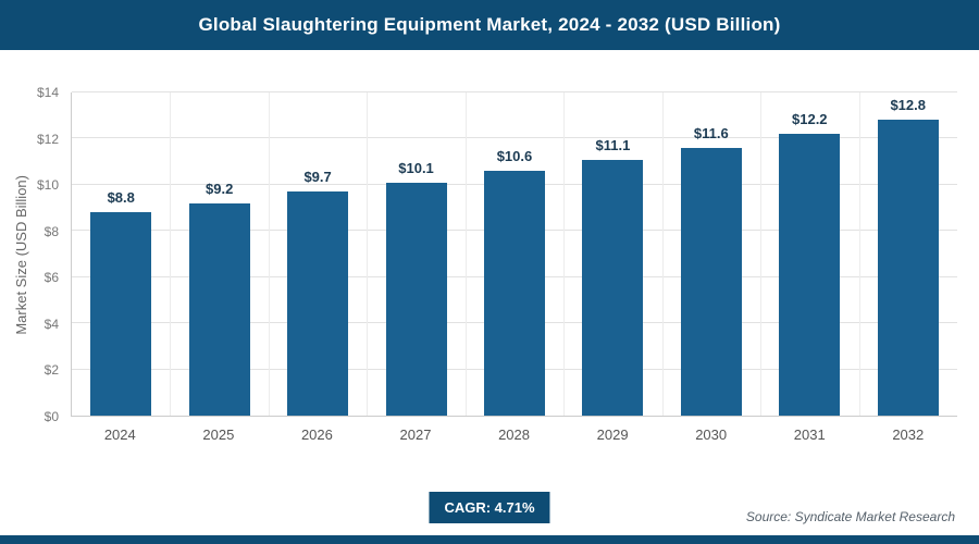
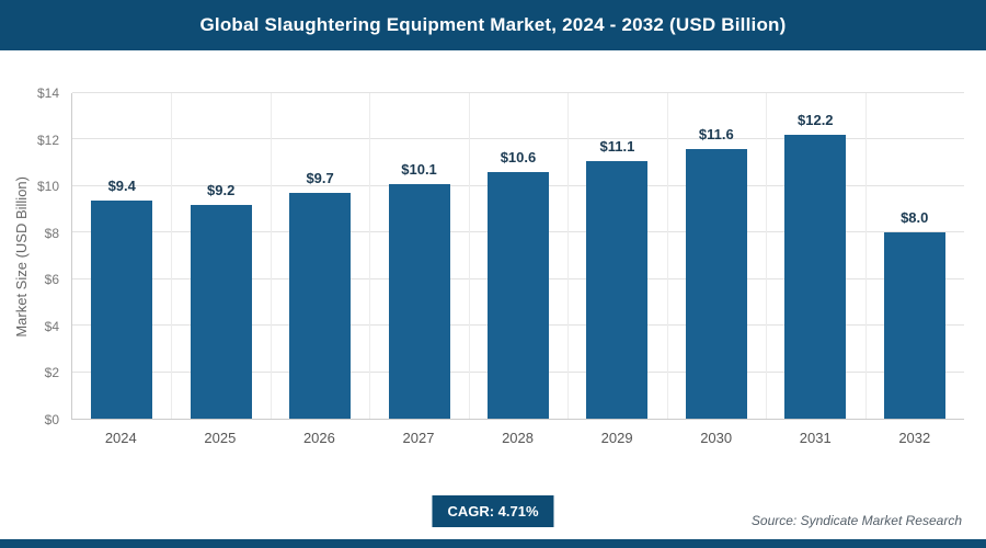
2024: $8.8 -> $9.4
2032: $12.8 -> $8.0
